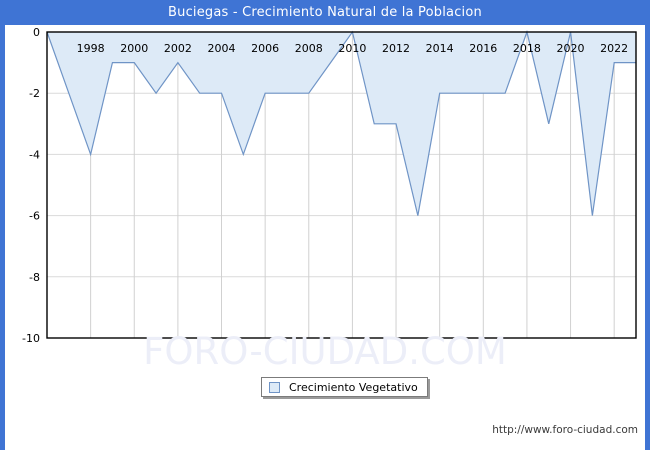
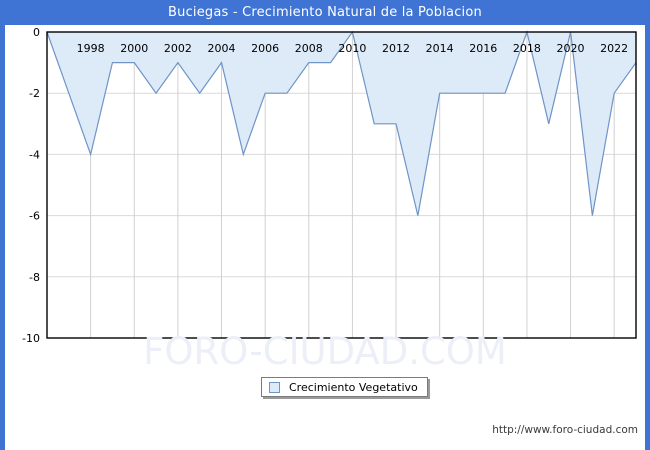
2004: -2 -> -1
2008: -2 -> -1
2022: -1 -> -2
